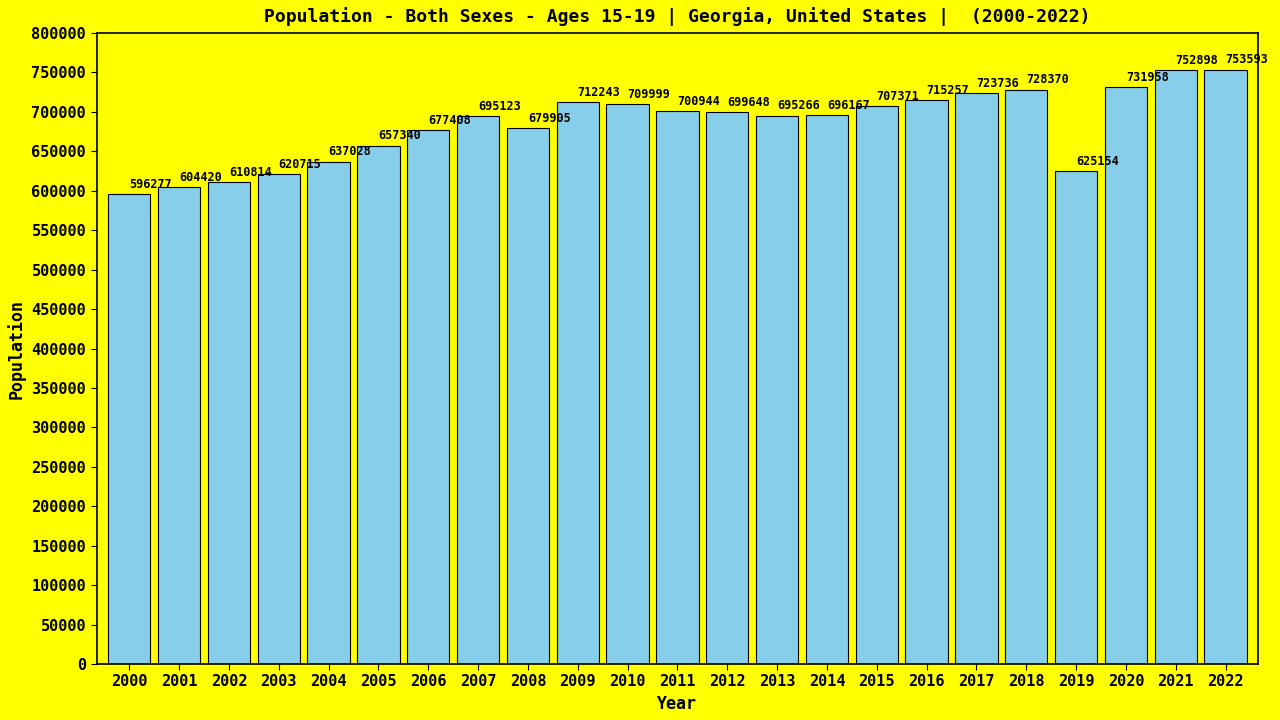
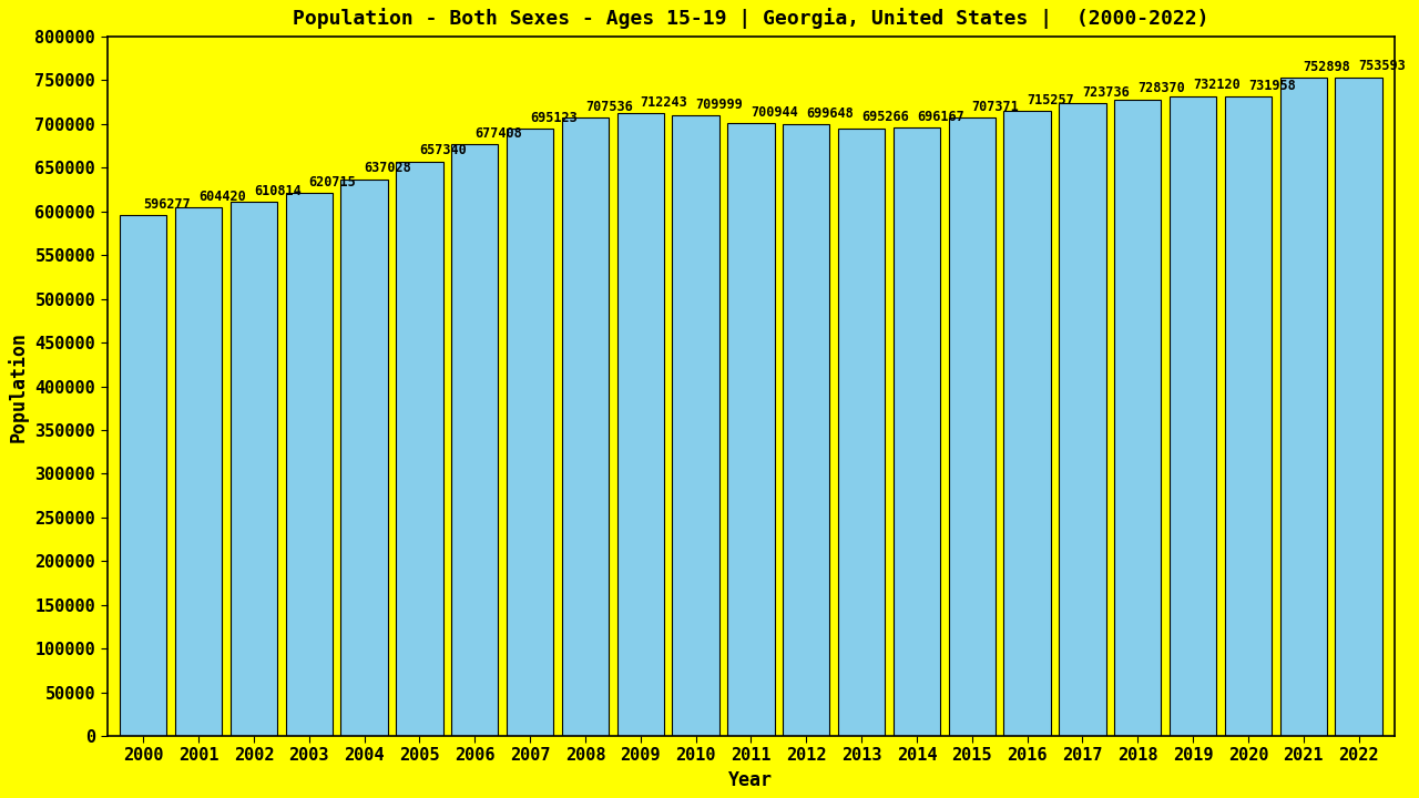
2008: 679905 -> 707536
2019: 625154 -> 732120
